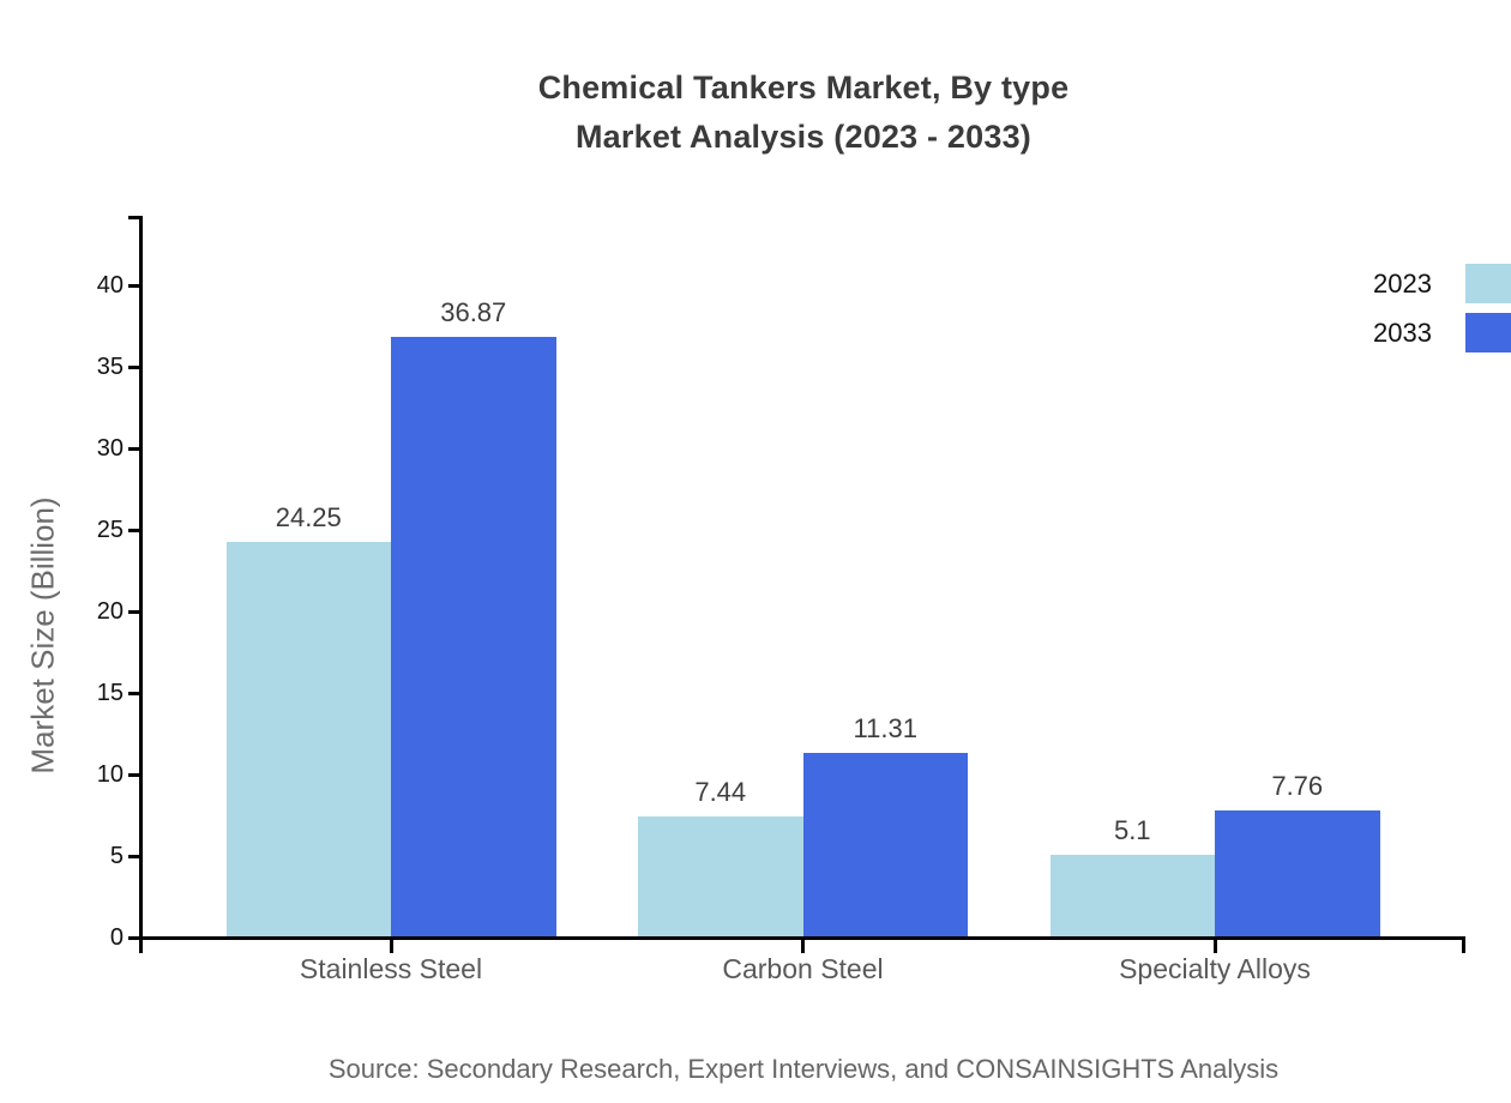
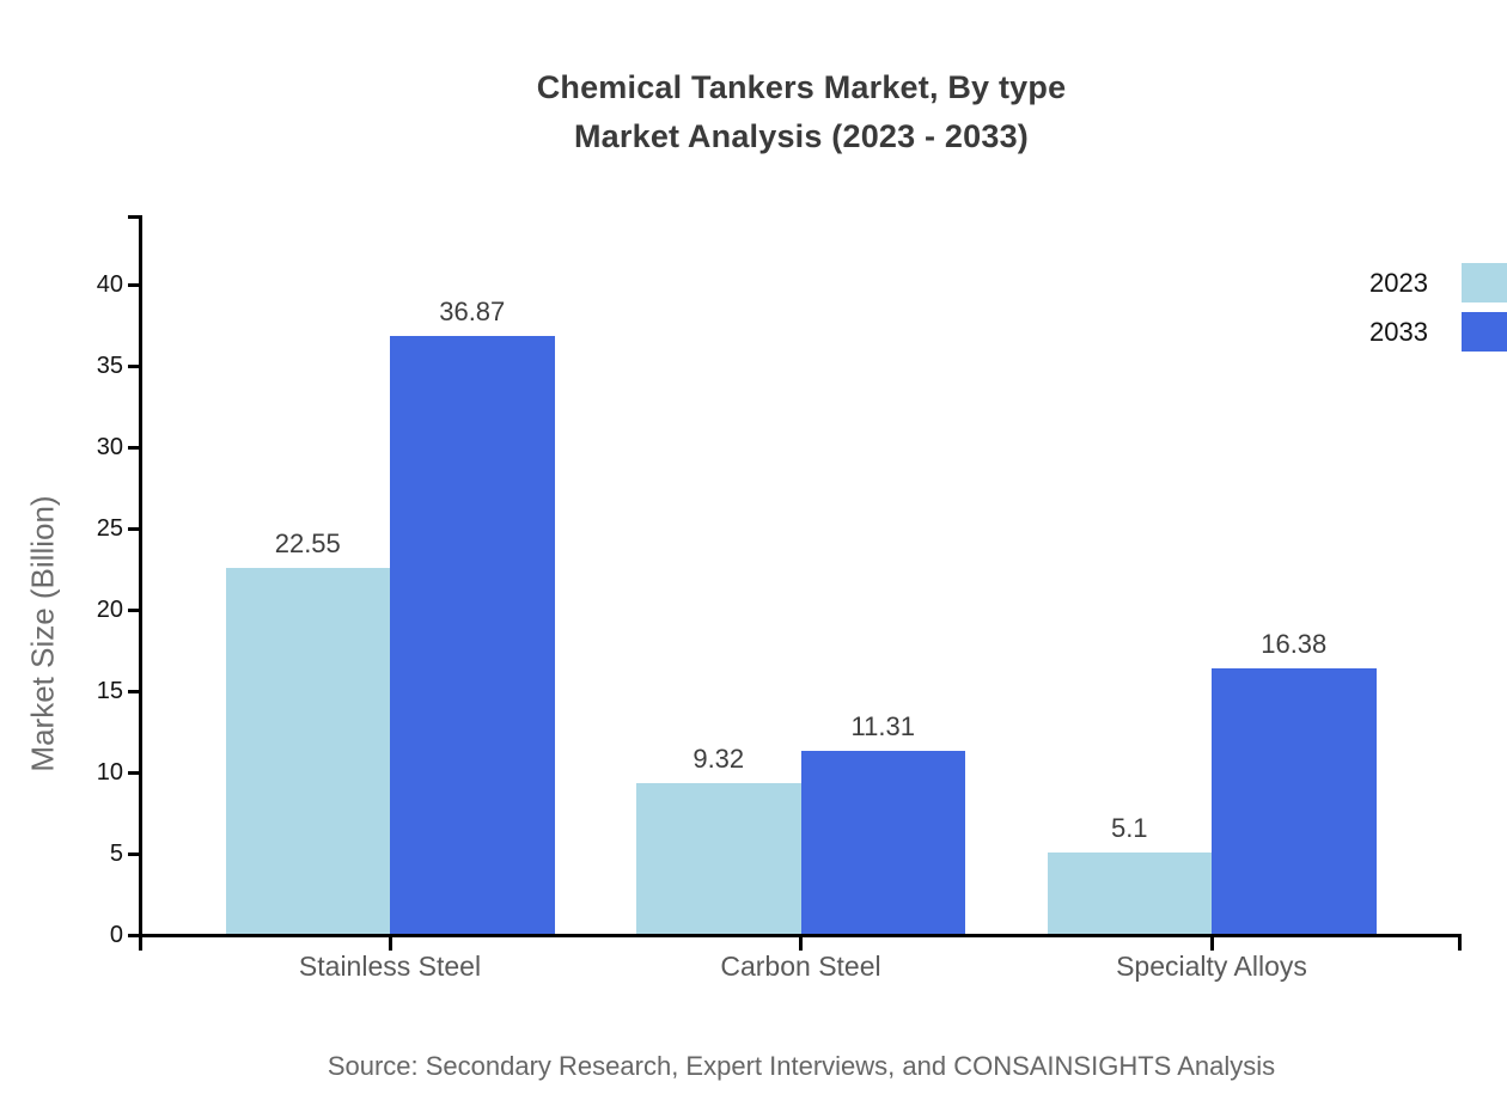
2023/Stainless Steel: 24.25 -> 22.55
2023/Carbon Steel: 7.44 -> 9.32
2033/Specialty Alloys: 7.76 -> 16.38
